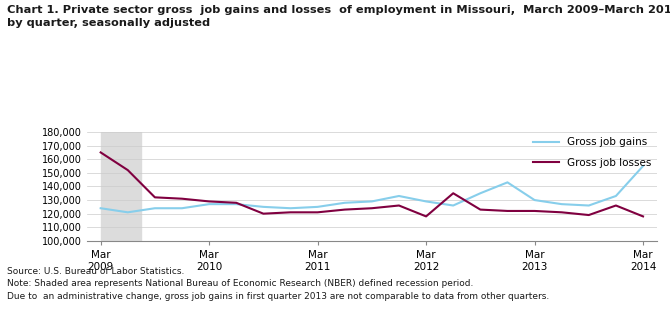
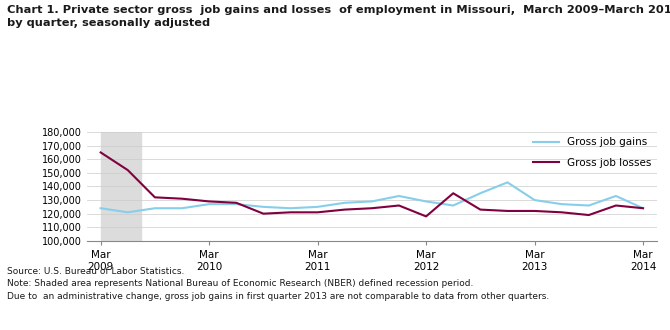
Gross job gains/Mar 2014: 155,000 -> 124,000
Gross job losses/Mar 2014: 118,000 -> 124,000
